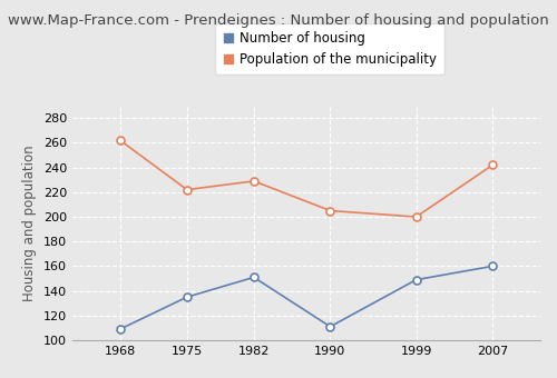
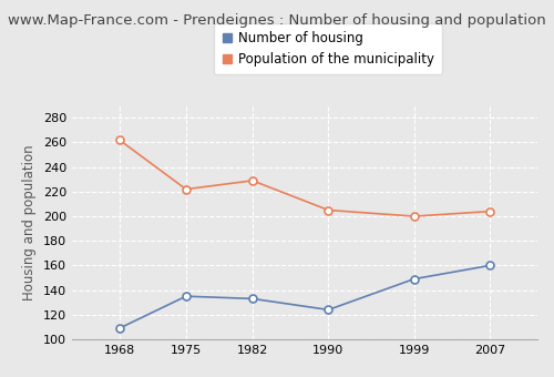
Number of housing/1982: 151 -> 133
Number of housing/1990: 111 -> 124
Population of the municipality/2007: 242 -> 204
